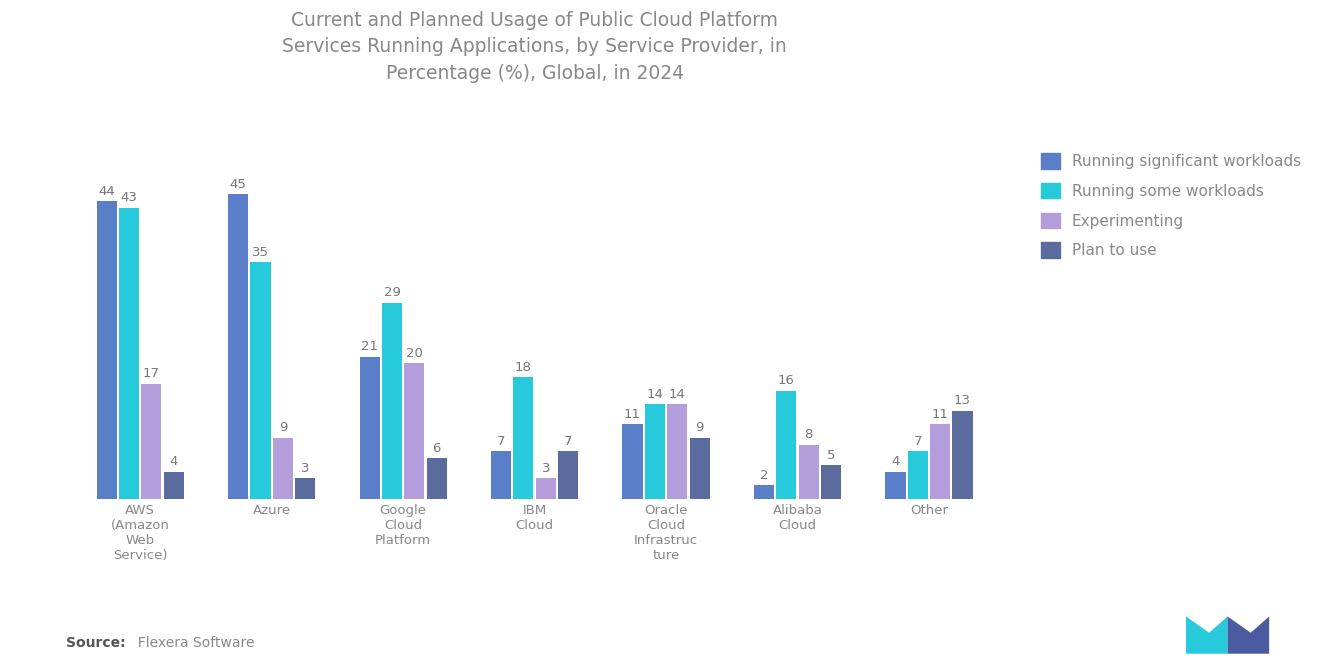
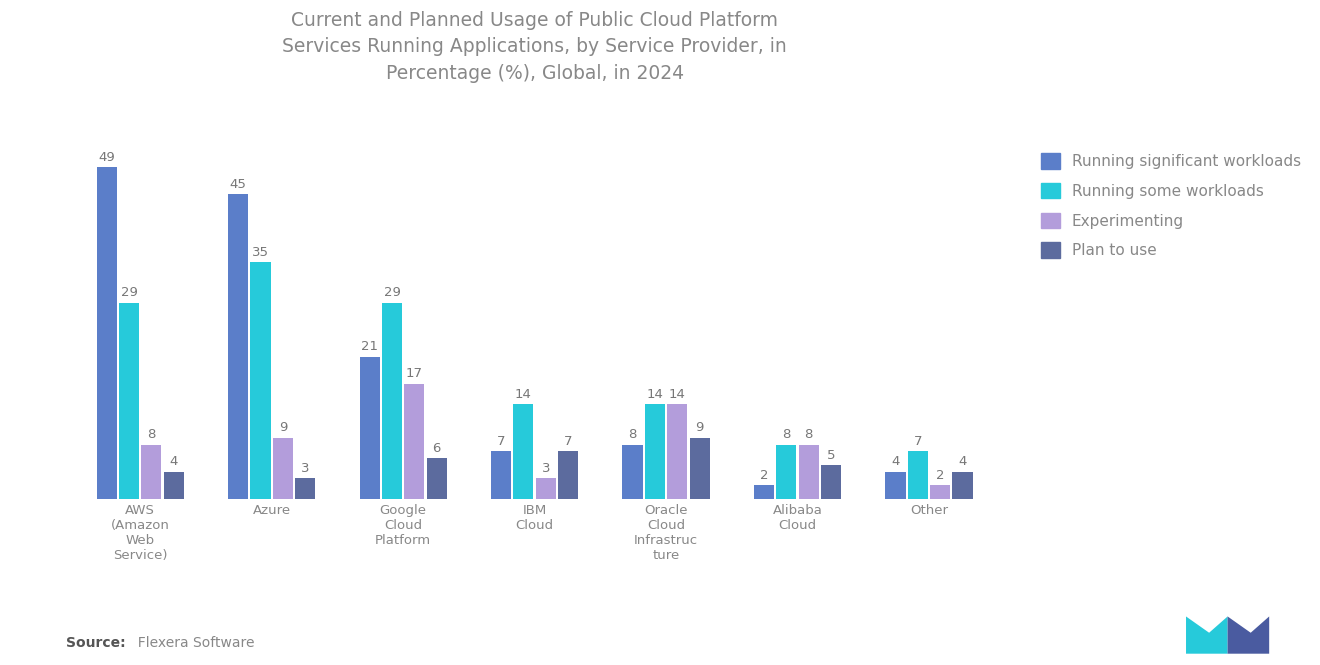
Running significant workloads/AWS (Amazon Web Service): 44 -> 49
Running some workloads/AWS (Amazon Web Service): 43 -> 29
Experimenting/AWS (Amazon Web Service): 17 -> 8
Experimenting/Google Cloud Platform: 20 -> 17
Running some workloads/IBM Cloud: 18 -> 14
Running significant workloads/Oracle Cloud Infrastruc ture: 11 -> 8
Running some workloads/Alibaba Cloud: 16 -> 8
Experimenting/Other: 11 -> 2
Plan to use/Other: 13 -> 4
